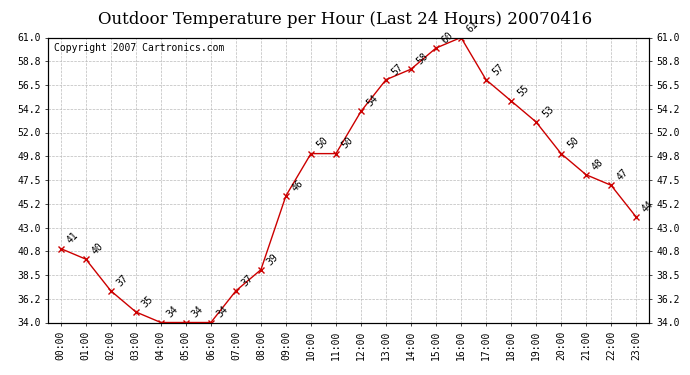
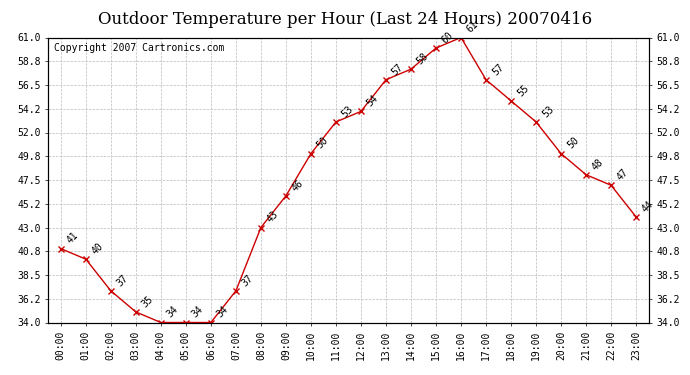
08:00: 39 -> 43
11:00: 50 -> 53
